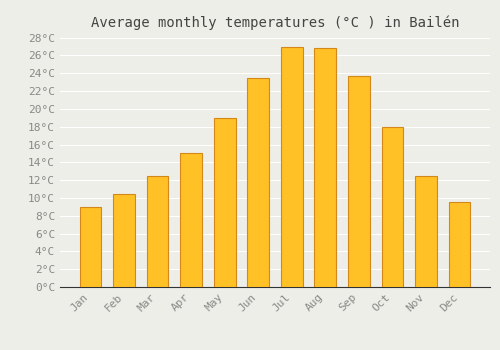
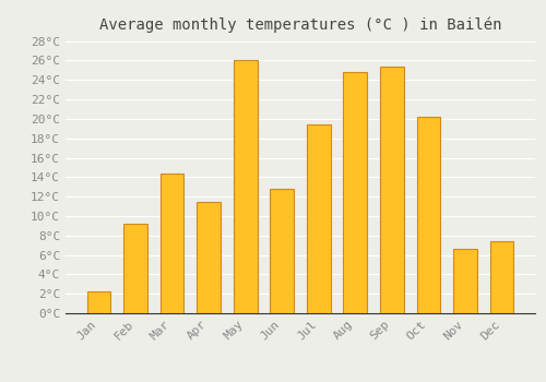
Jan: 9.0°C -> 2.2°C
Feb: 10.5°C -> 9.2°C
Mar: 12.5°C -> 14.4°C
Apr: 15.0°C -> 11.4°C
May: 19.0°C -> 26.0°C
Jun: 23.5°C -> 12.8°C
Jul: 27.0°C -> 19.4°C
Aug: 26.8°C -> 24.8°C
Sep: 23.7°C -> 25.4°C
Oct: 18.0°C -> 20.2°C
Nov: 12.5°C -> 6.6°C
Dec: 9.5°C -> 7.4°C
